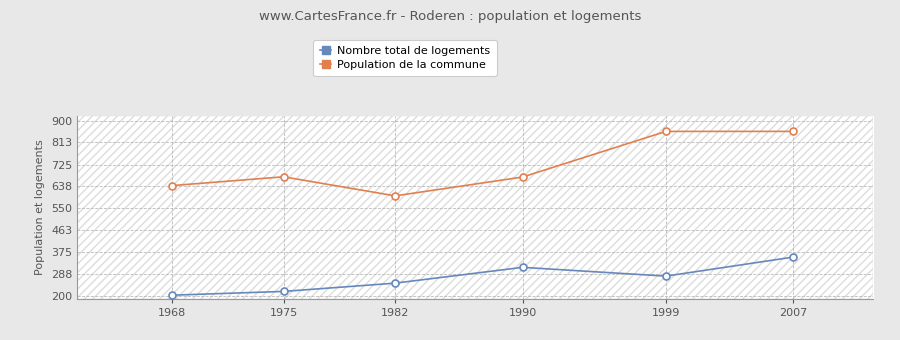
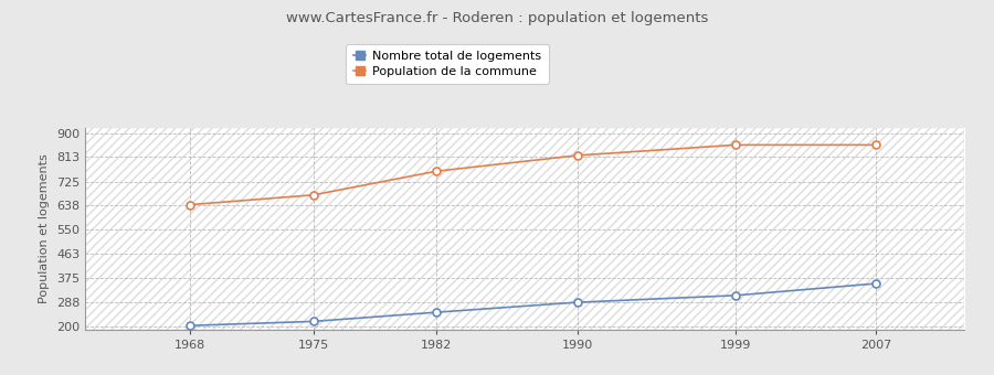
Population de la commune/1982: 600 -> 762
Nombre total de logements/1990: 315 -> 288
Population de la commune/1990: 675 -> 819
Nombre total de logements/1999: 280 -> 313
